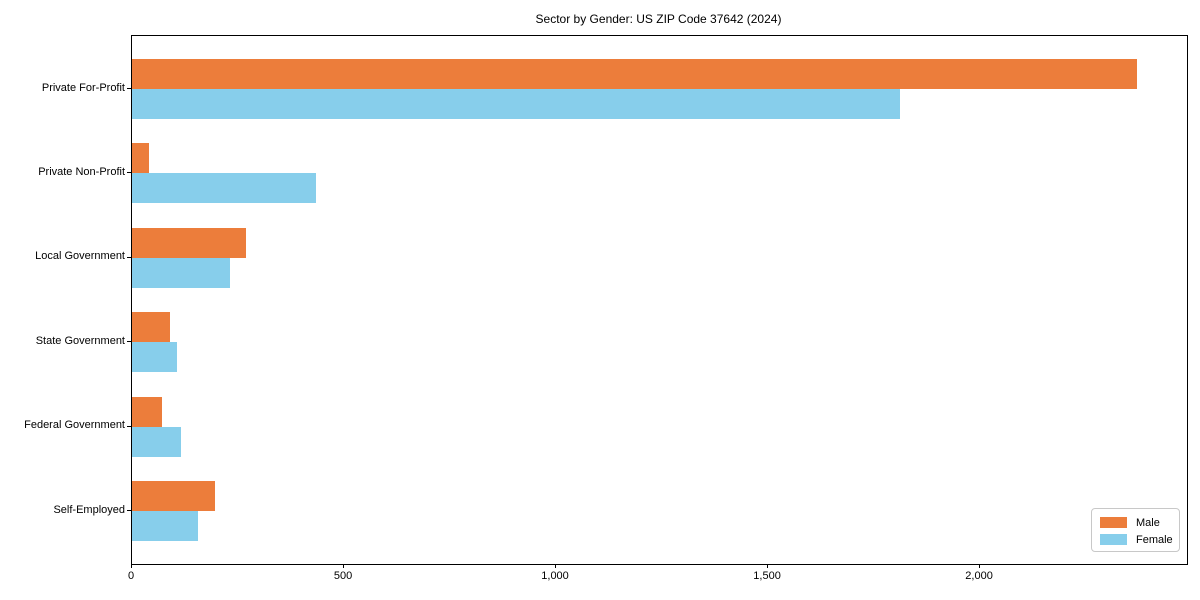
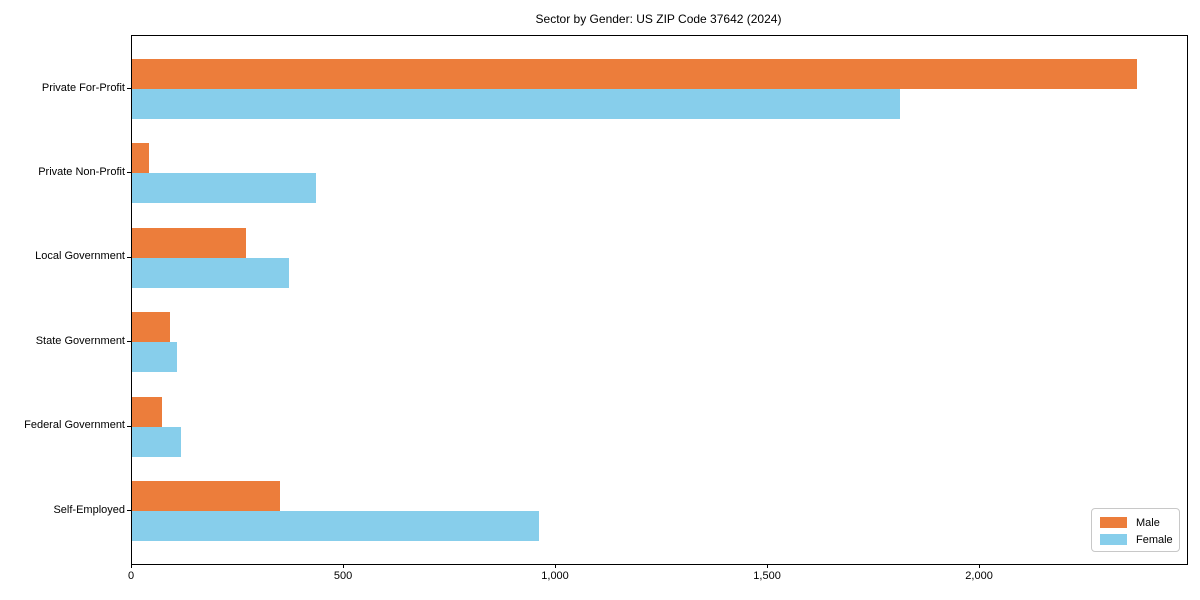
Female/Local Government: 230 -> 370
Male/Self-Employed: 200 -> 350
Female/Self-Employed: 160 -> 960
